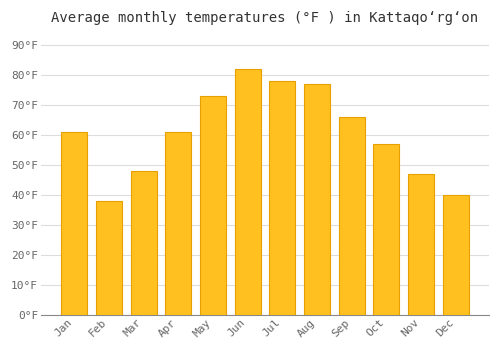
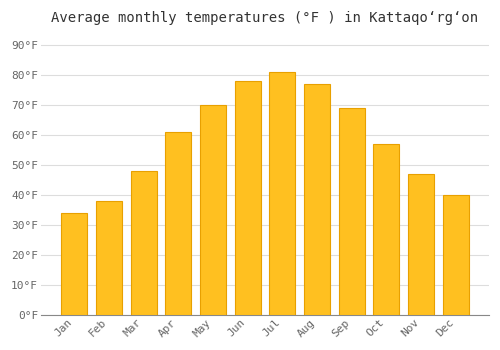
Jan: 61°F -> 34°F
May: 73°F -> 70°F
Jun: 82°F -> 78°F
Jul: 78°F -> 81°F
Sep: 66°F -> 69°F
